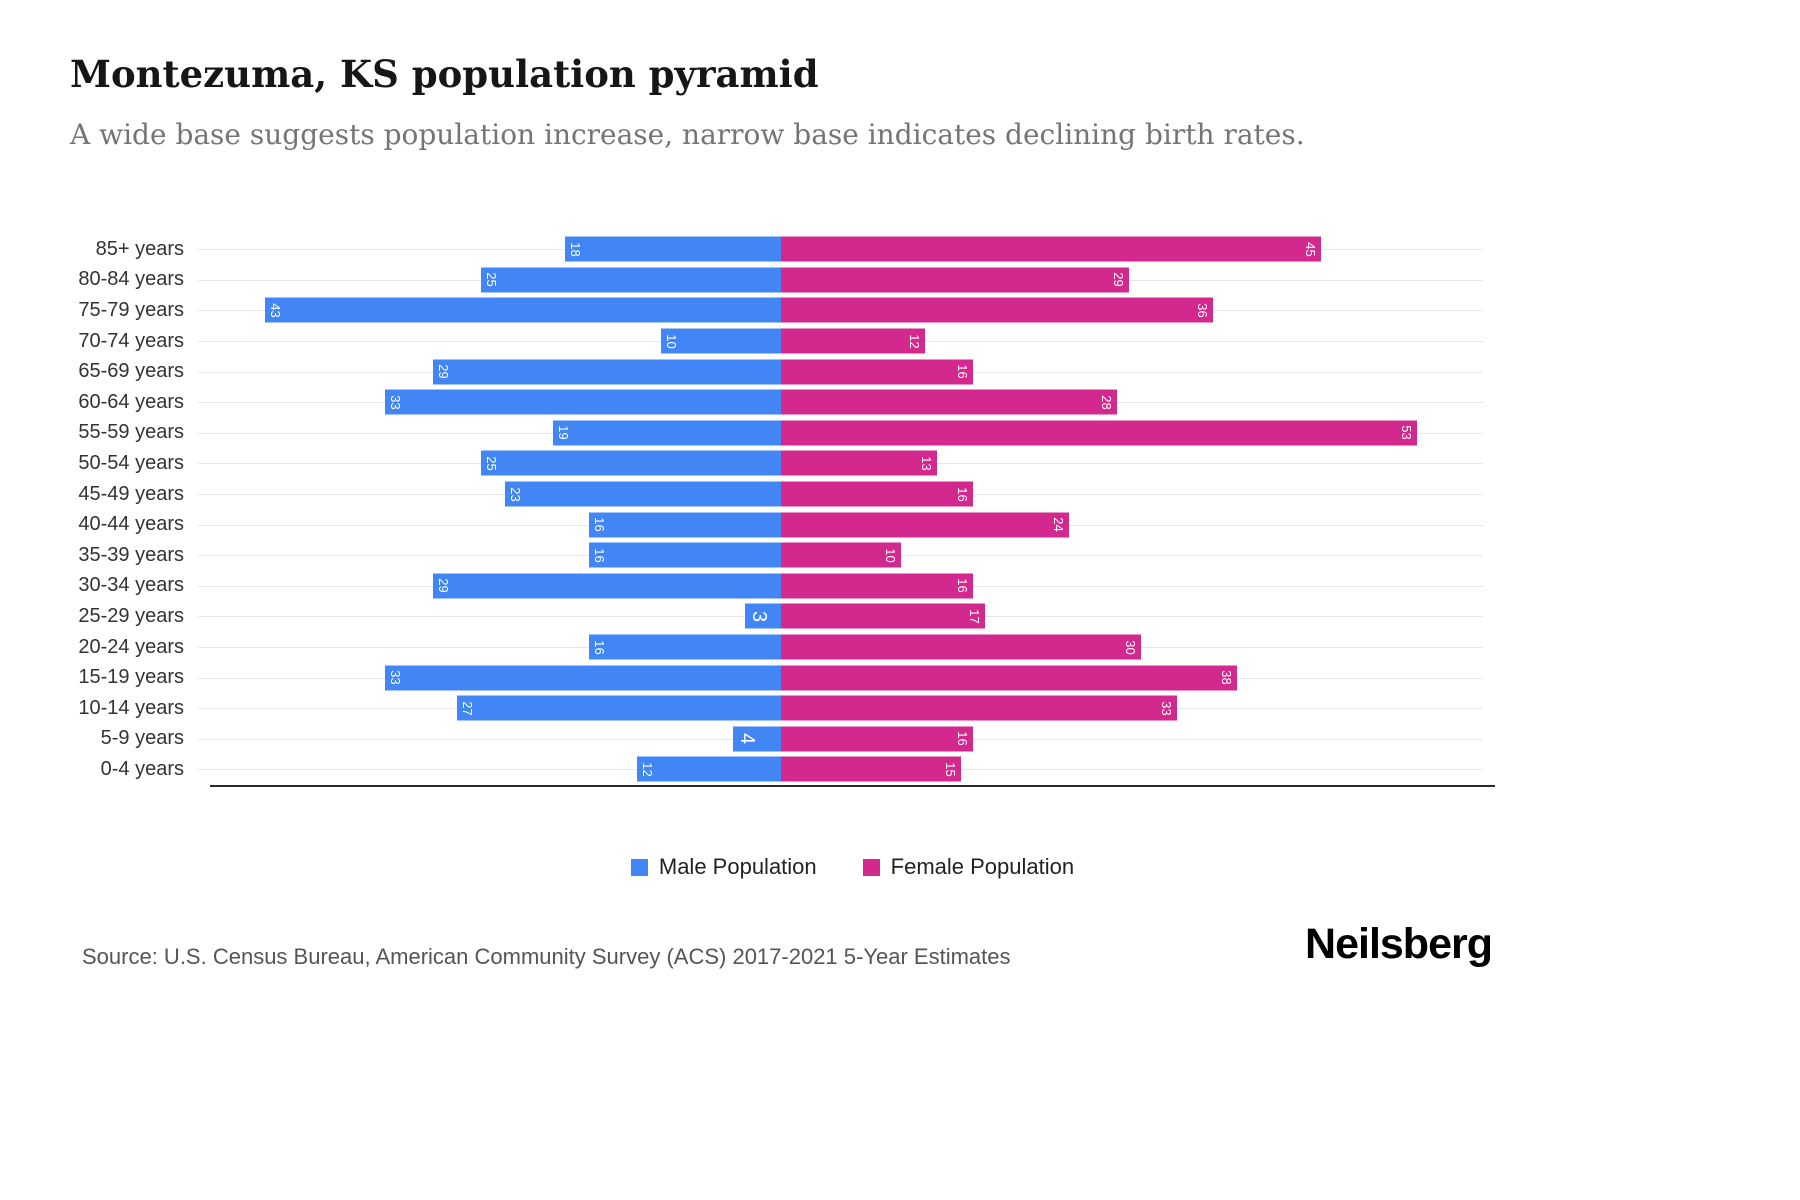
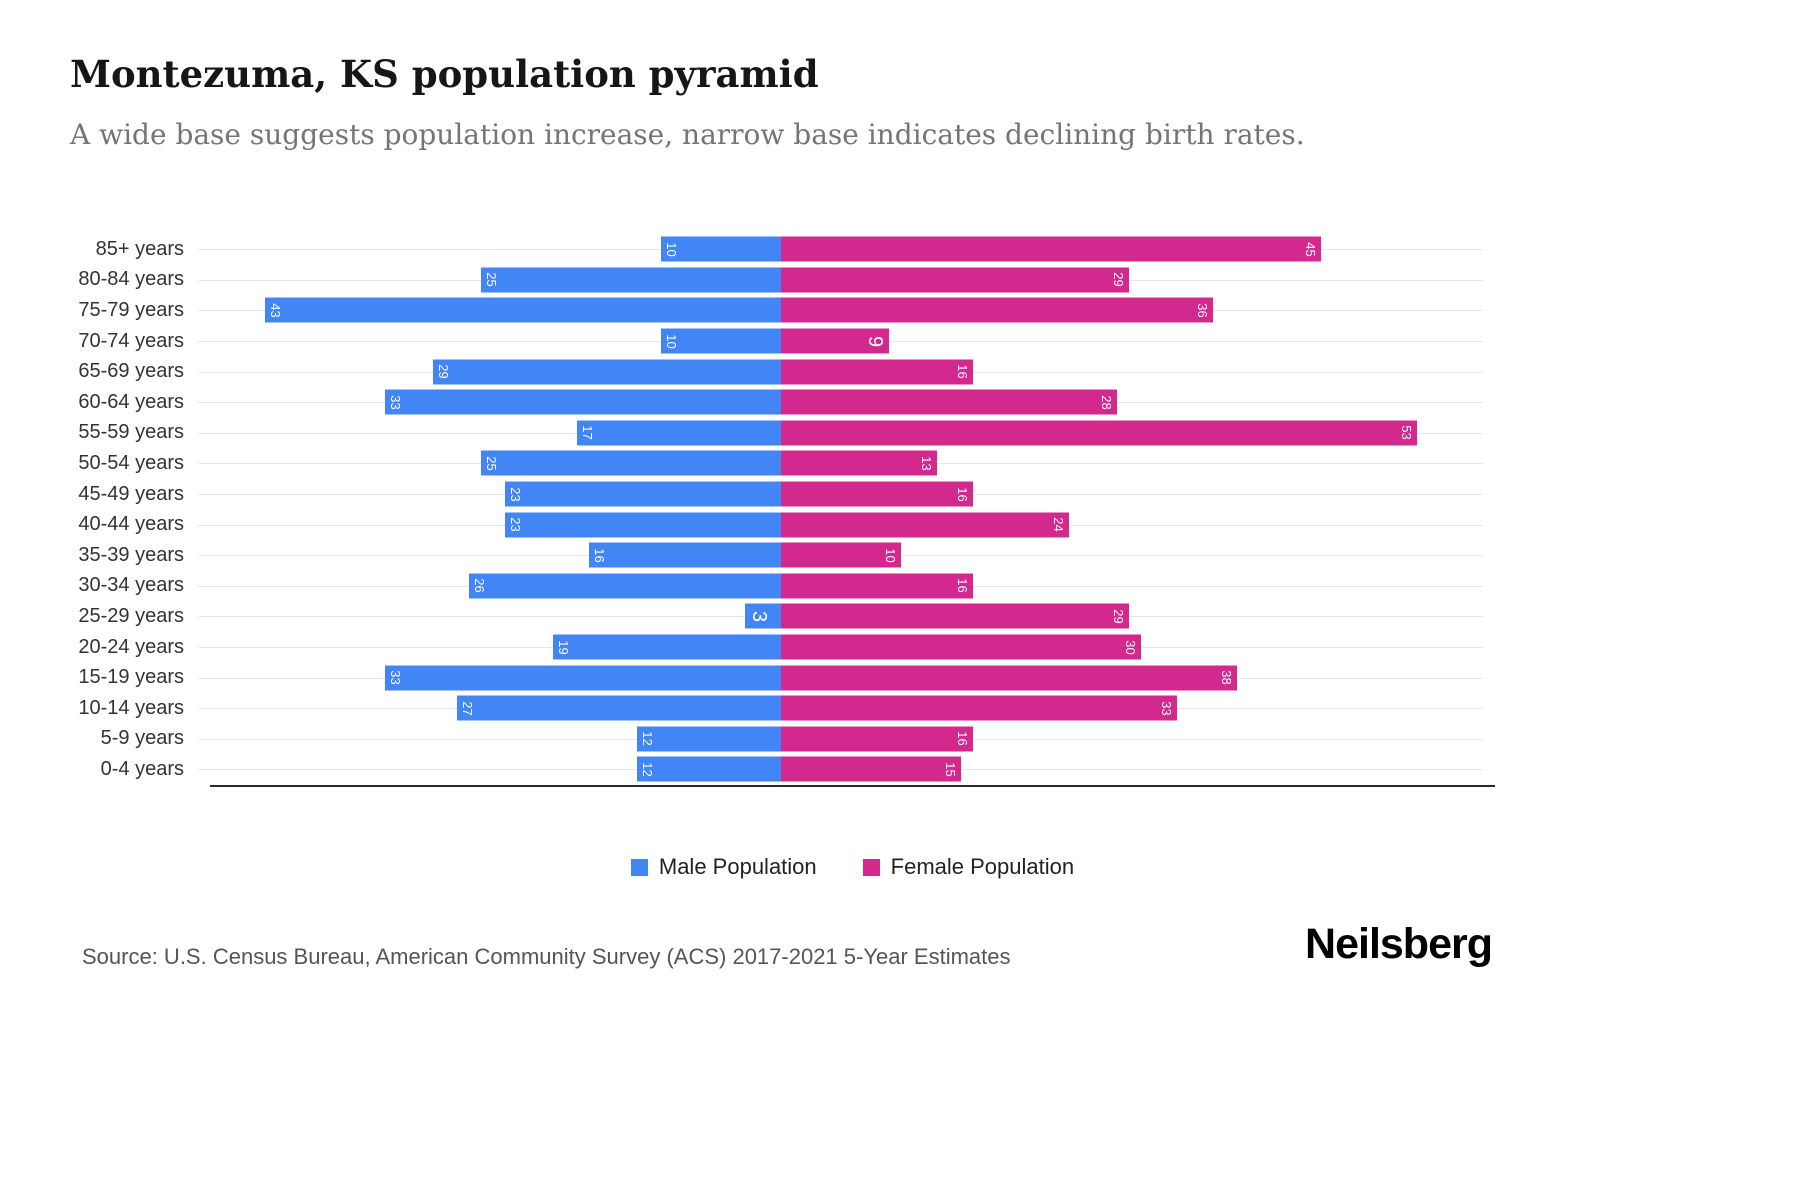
Male Population/85+ years: 18 -> 10
Female Population/70-74 years: 12 -> 9
Male Population/55-59 years: 19 -> 17
Male Population/40-44 years: 16 -> 23
Male Population/30-34 years: 29 -> 26
Female Population/25-29 years: 17 -> 29
Male Population/20-24 years: 16 -> 19
Male Population/5-9 years: 4 -> 12
